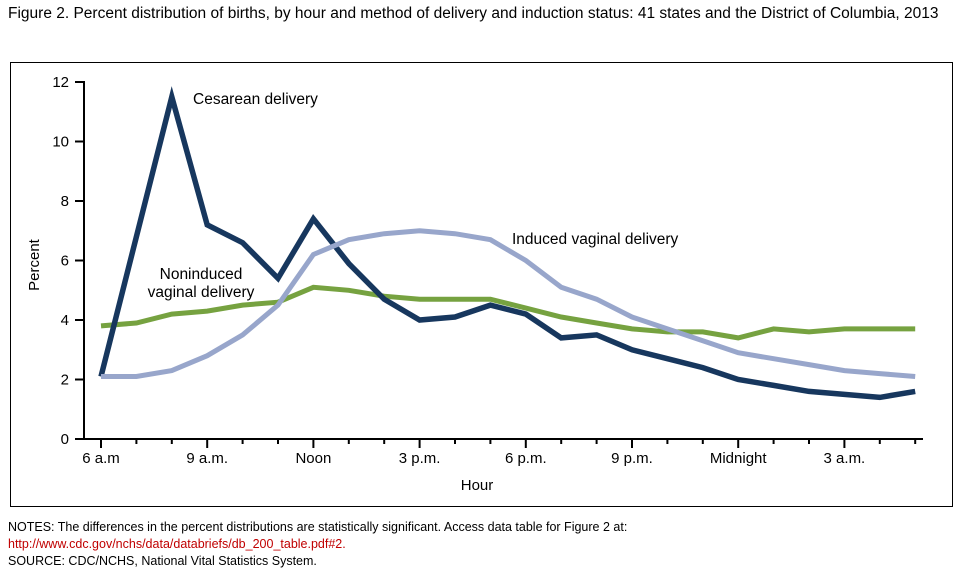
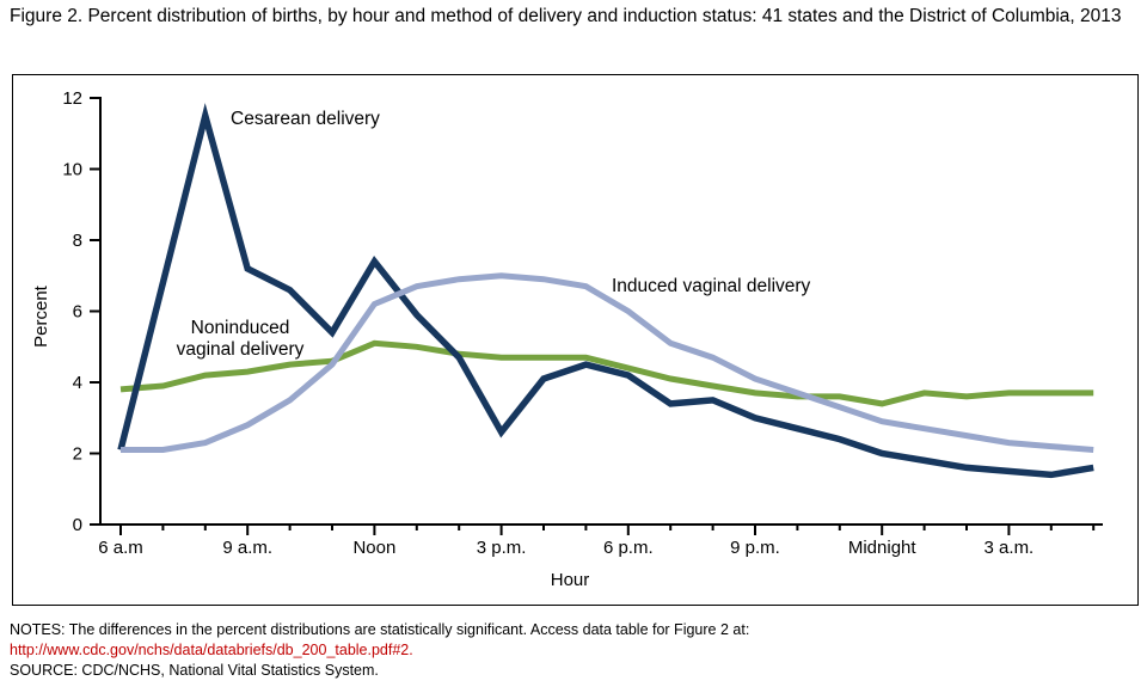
Cesarean delivery/3 p.m.: 4.0 -> 2.6
